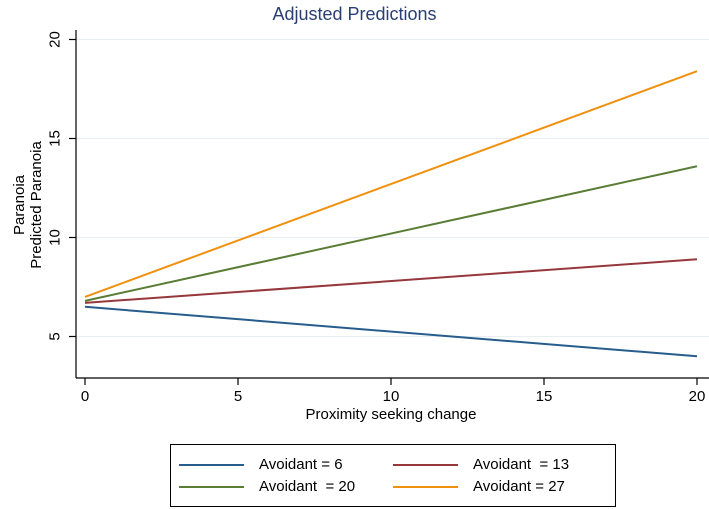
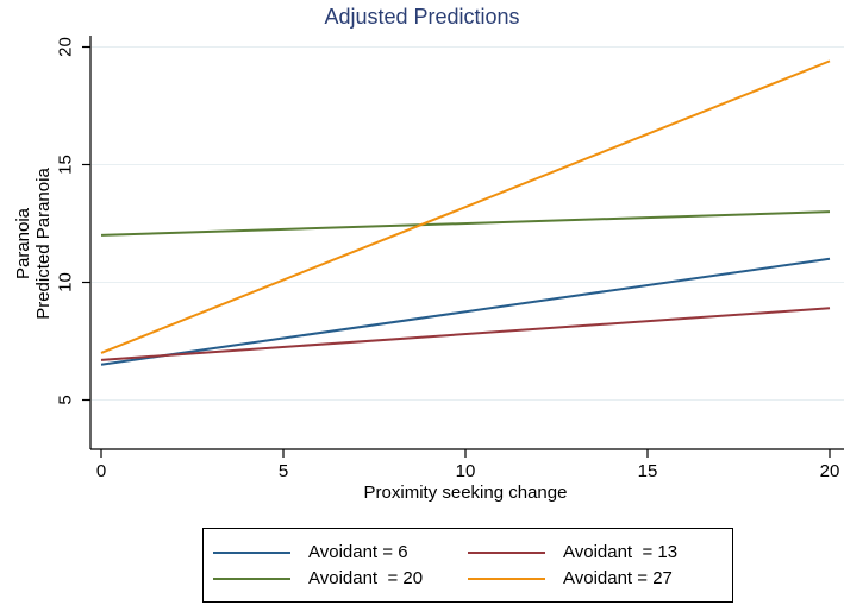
Avoidant = 20/0: 6.8 -> 12.0
Avoidant = 6/20: 4.0 -> 11.0
Avoidant = 20/20: 13.6 -> 13.0
Avoidant = 27/20: 18.4 -> 19.4
